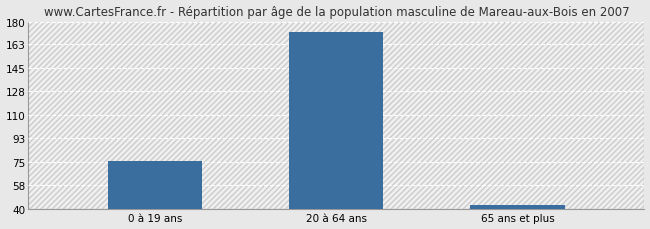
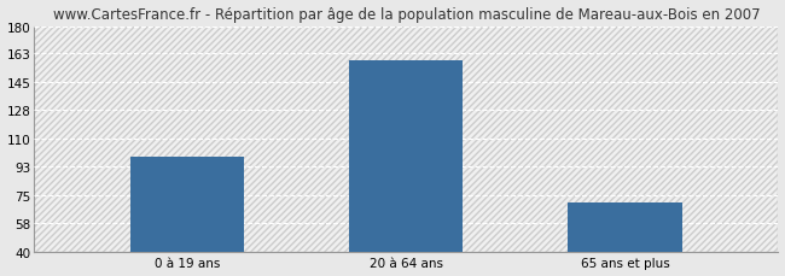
0 à 19 ans: 76 -> 99
20 à 64 ans: 172 -> 159
65 ans et plus: 43 -> 71
